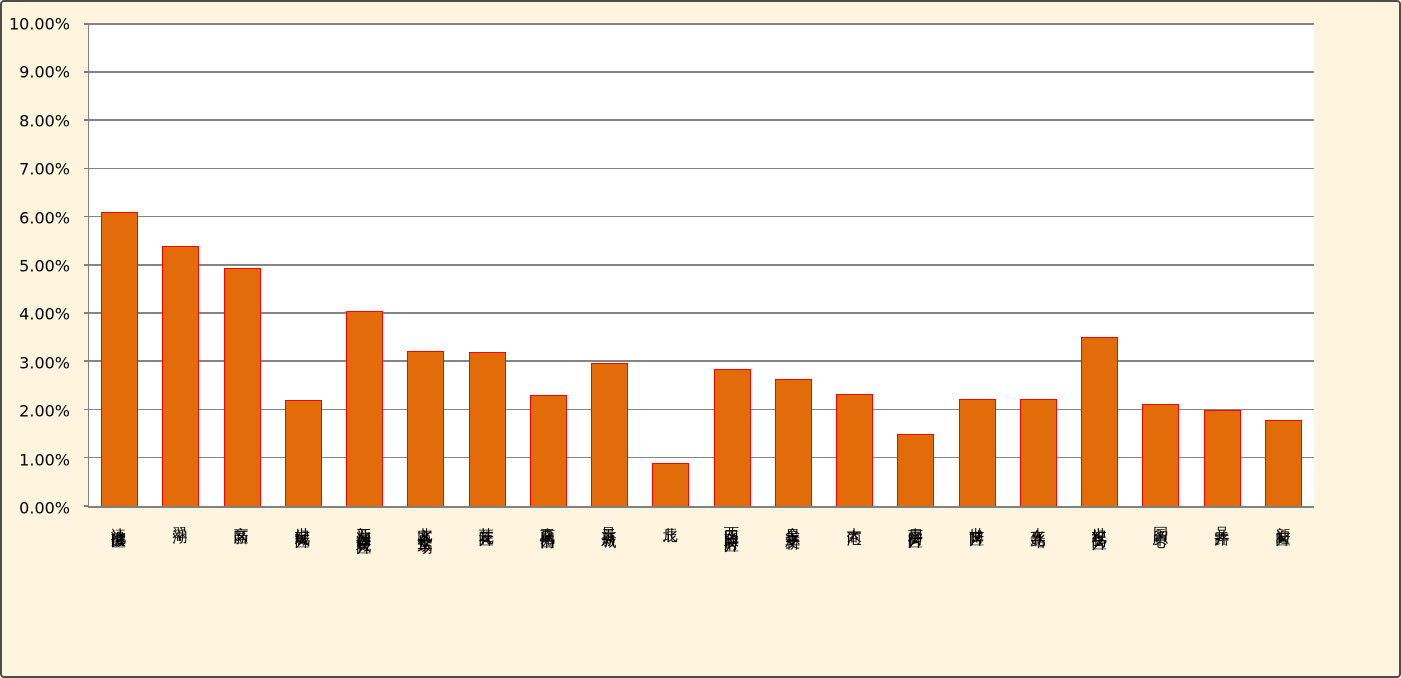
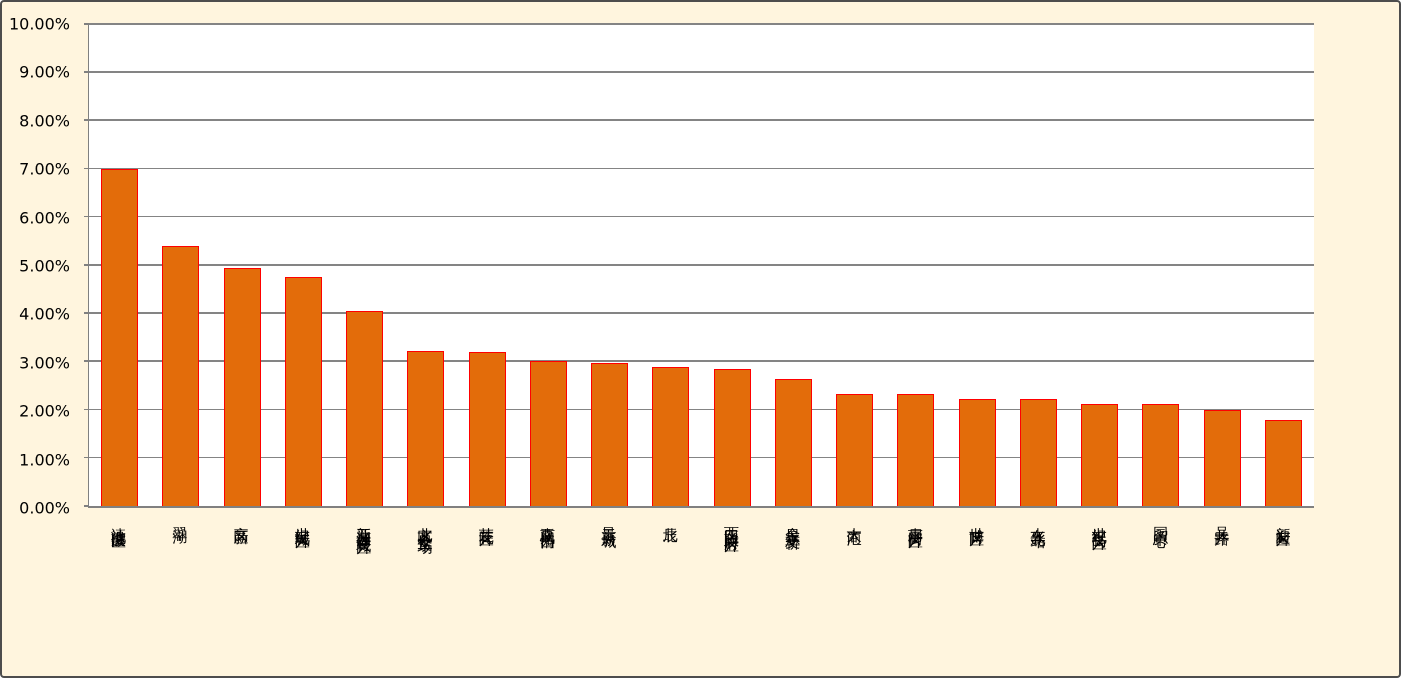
滇池度假区: 6.1% -> 7.0%
世纪城片区: 2.2% -> 4.8%
南亚风情园: 2.3% -> 3.0%
北辰: 0.9% -> 2.9%
南屏街片区: 1.5% -> 2.3%
世纪半岛片区: 3.5% -> 2.1%
